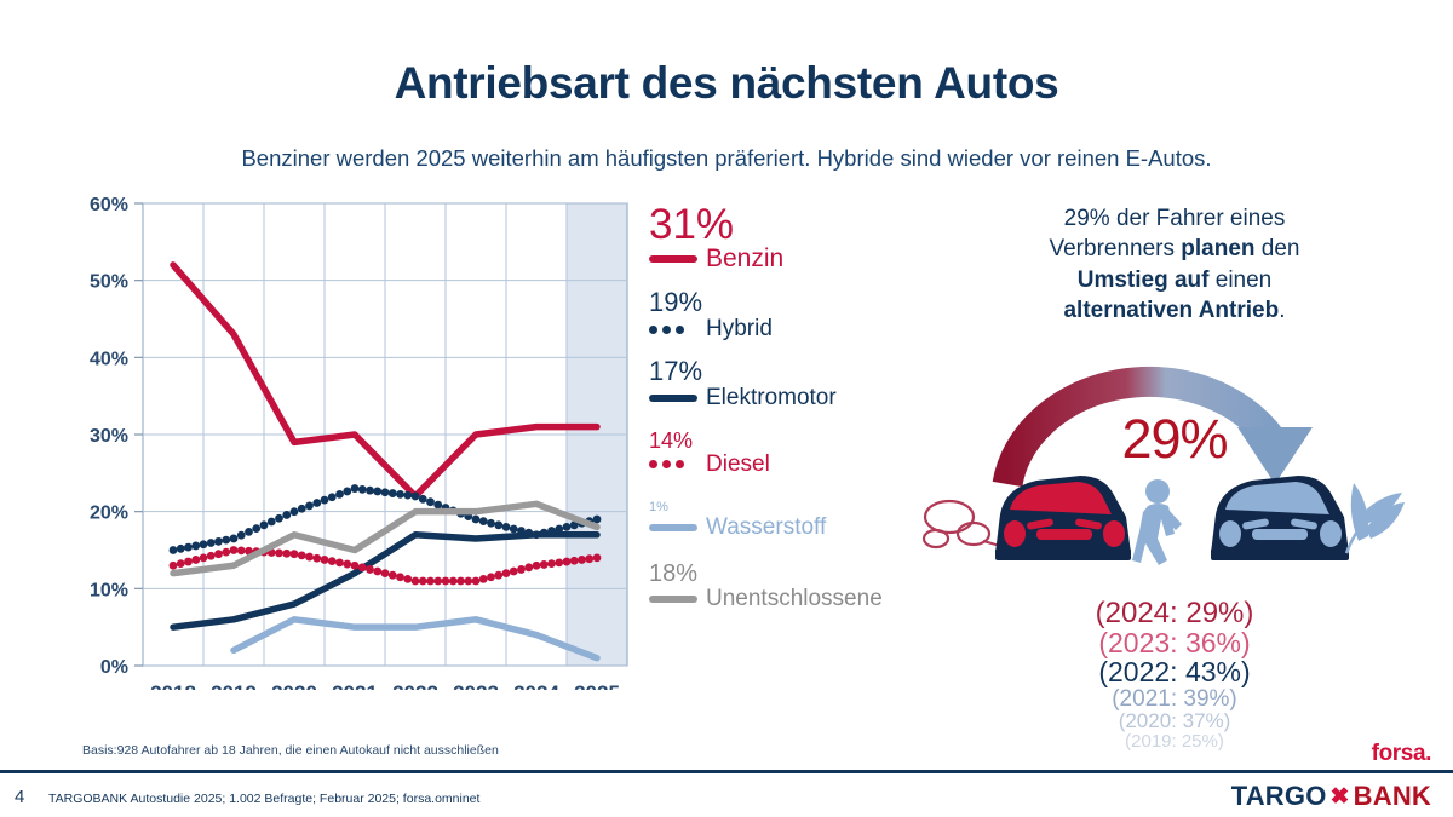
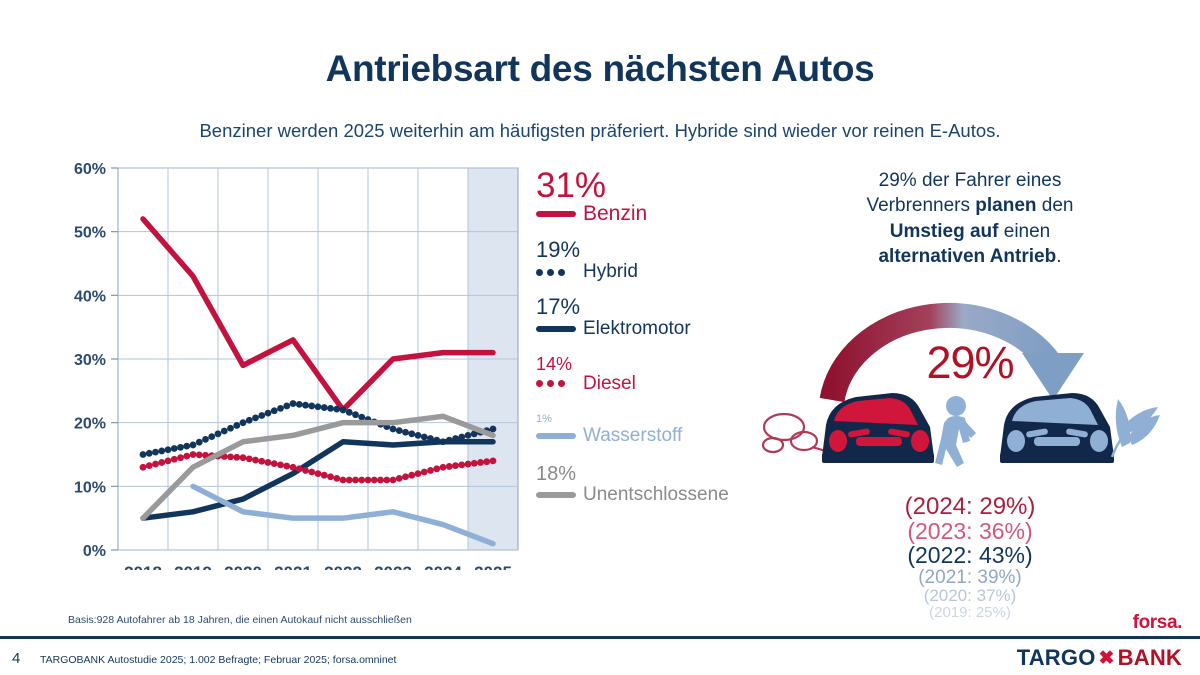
Unentschlossene/2018: 12% -> 5%
Wasserstoff/2019: 2% -> 10%
Benzin/2021: 30% -> 33%
Unentschlossene/2021: 15% -> 18%
